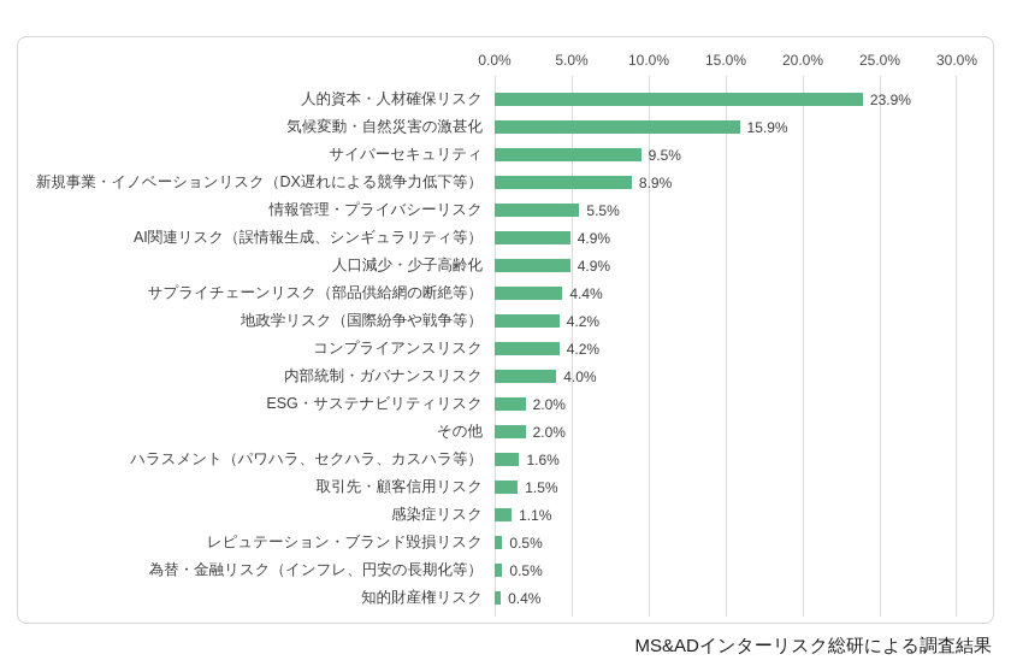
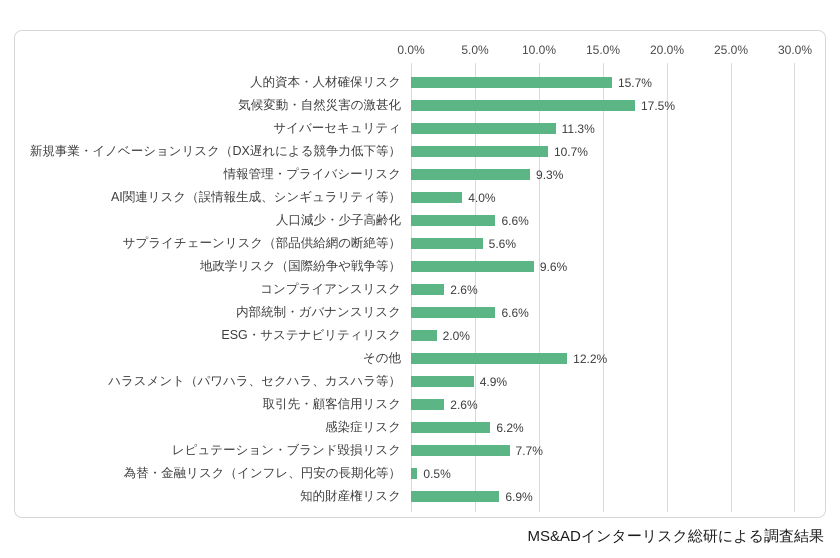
人的資本・人材確保リスク: 23.9% -> 15.7%
気候変動・自然災害の激甚化: 15.9% -> 17.5%
サイバーセキュリティ: 9.5% -> 11.3%
新規事業・イノベーションリスク（DX遅れによる競争力低下等）: 8.9% -> 10.7%
情報管理・プライバシーリスク: 5.5% -> 9.3%
AI関連リスク（誤情報生成、シンギュラリティ等）: 4.9% -> 4.0%
人口減少・少子高齢化: 4.9% -> 6.6%
サプライチェーンリスク（部品供給網の断絶等）: 4.4% -> 5.6%
地政学リスク（国際紛争や戦争等）: 4.2% -> 9.6%
コンプライアンスリスク: 4.2% -> 2.6%
内部統制・ガバナンスリスク: 4.0% -> 6.6%
その他: 2.0% -> 12.2%
ハラスメント（パワハラ、セクハラ、カスハラ等）: 1.6% -> 4.9%
取引先・顧客信用リスク: 1.5% -> 2.6%
感染症リスク: 1.1% -> 6.2%
レピュテーション・ブランド毀損リスク: 0.5% -> 7.7%
知的財産権リスク: 0.4% -> 6.9%
